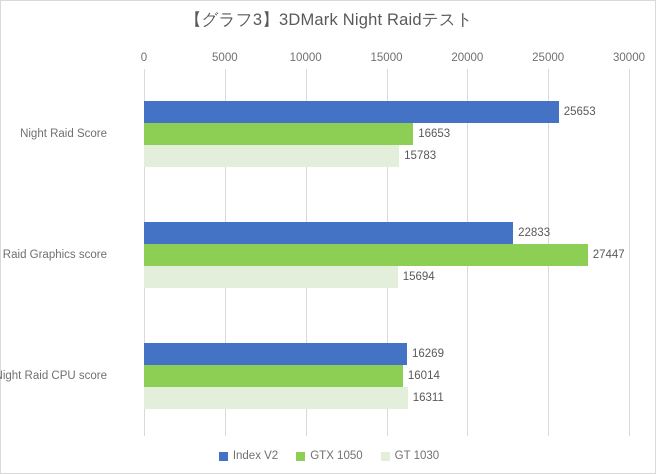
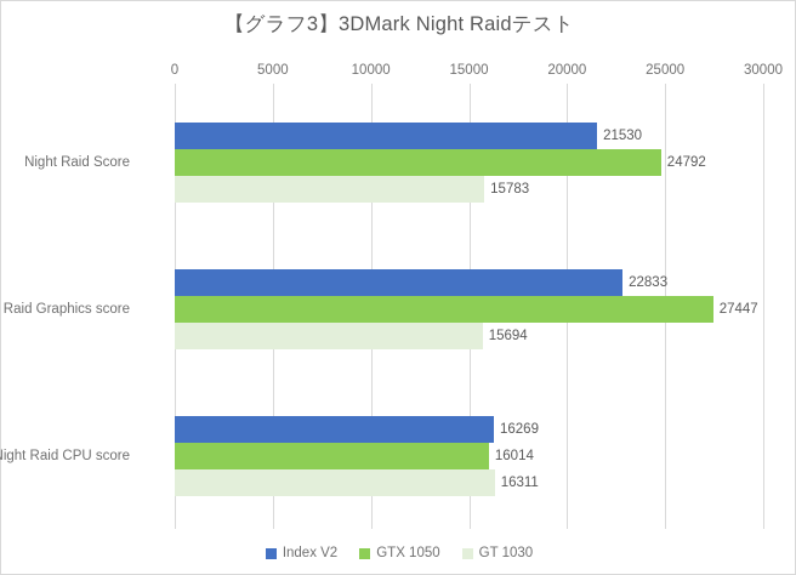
Index V2/Night Raid Score: 25653 -> 21530
GTX 1050/Night Raid Score: 16653 -> 24792
